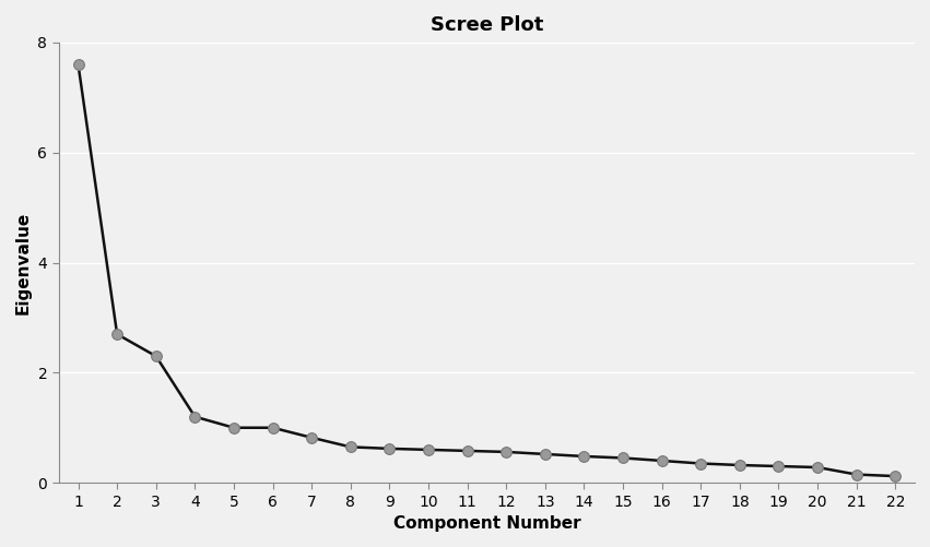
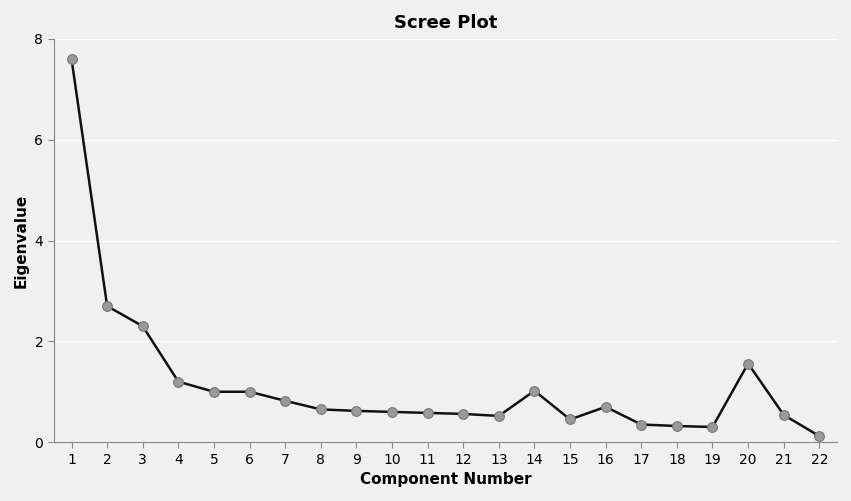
14: 0.48 -> 1.02
16: 0.40 -> 0.70
20: 0.28 -> 1.56
21: 0.15 -> 0.54
